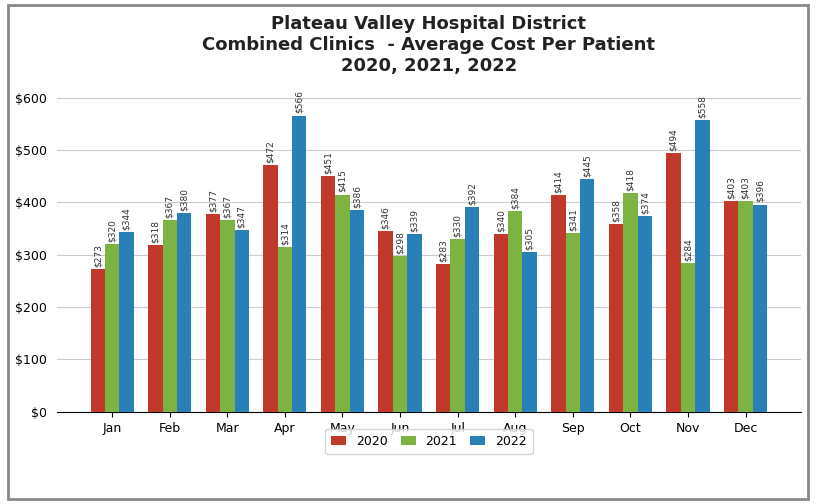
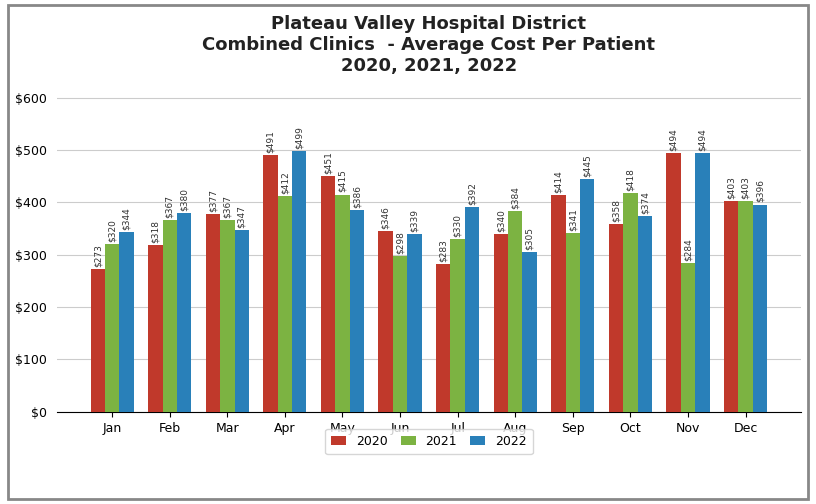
2020/Apr: $472 -> $491
2021/Apr: $314 -> $412
2022/Apr: $566 -> $499
2022/Nov: $558 -> $494
